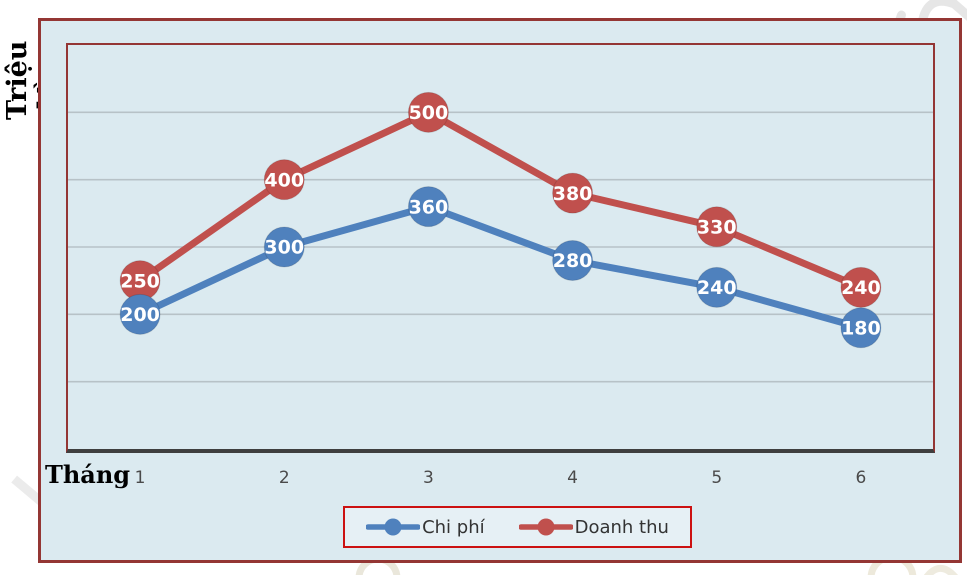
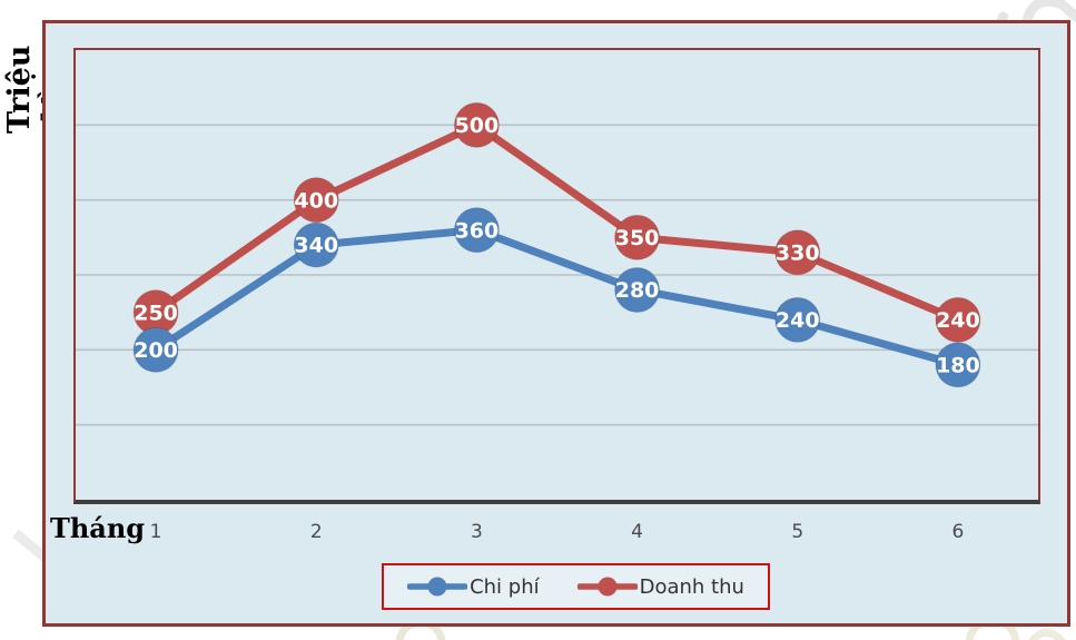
Chi phí/2: 300 -> 340
Doanh thu/4: 380 -> 350
